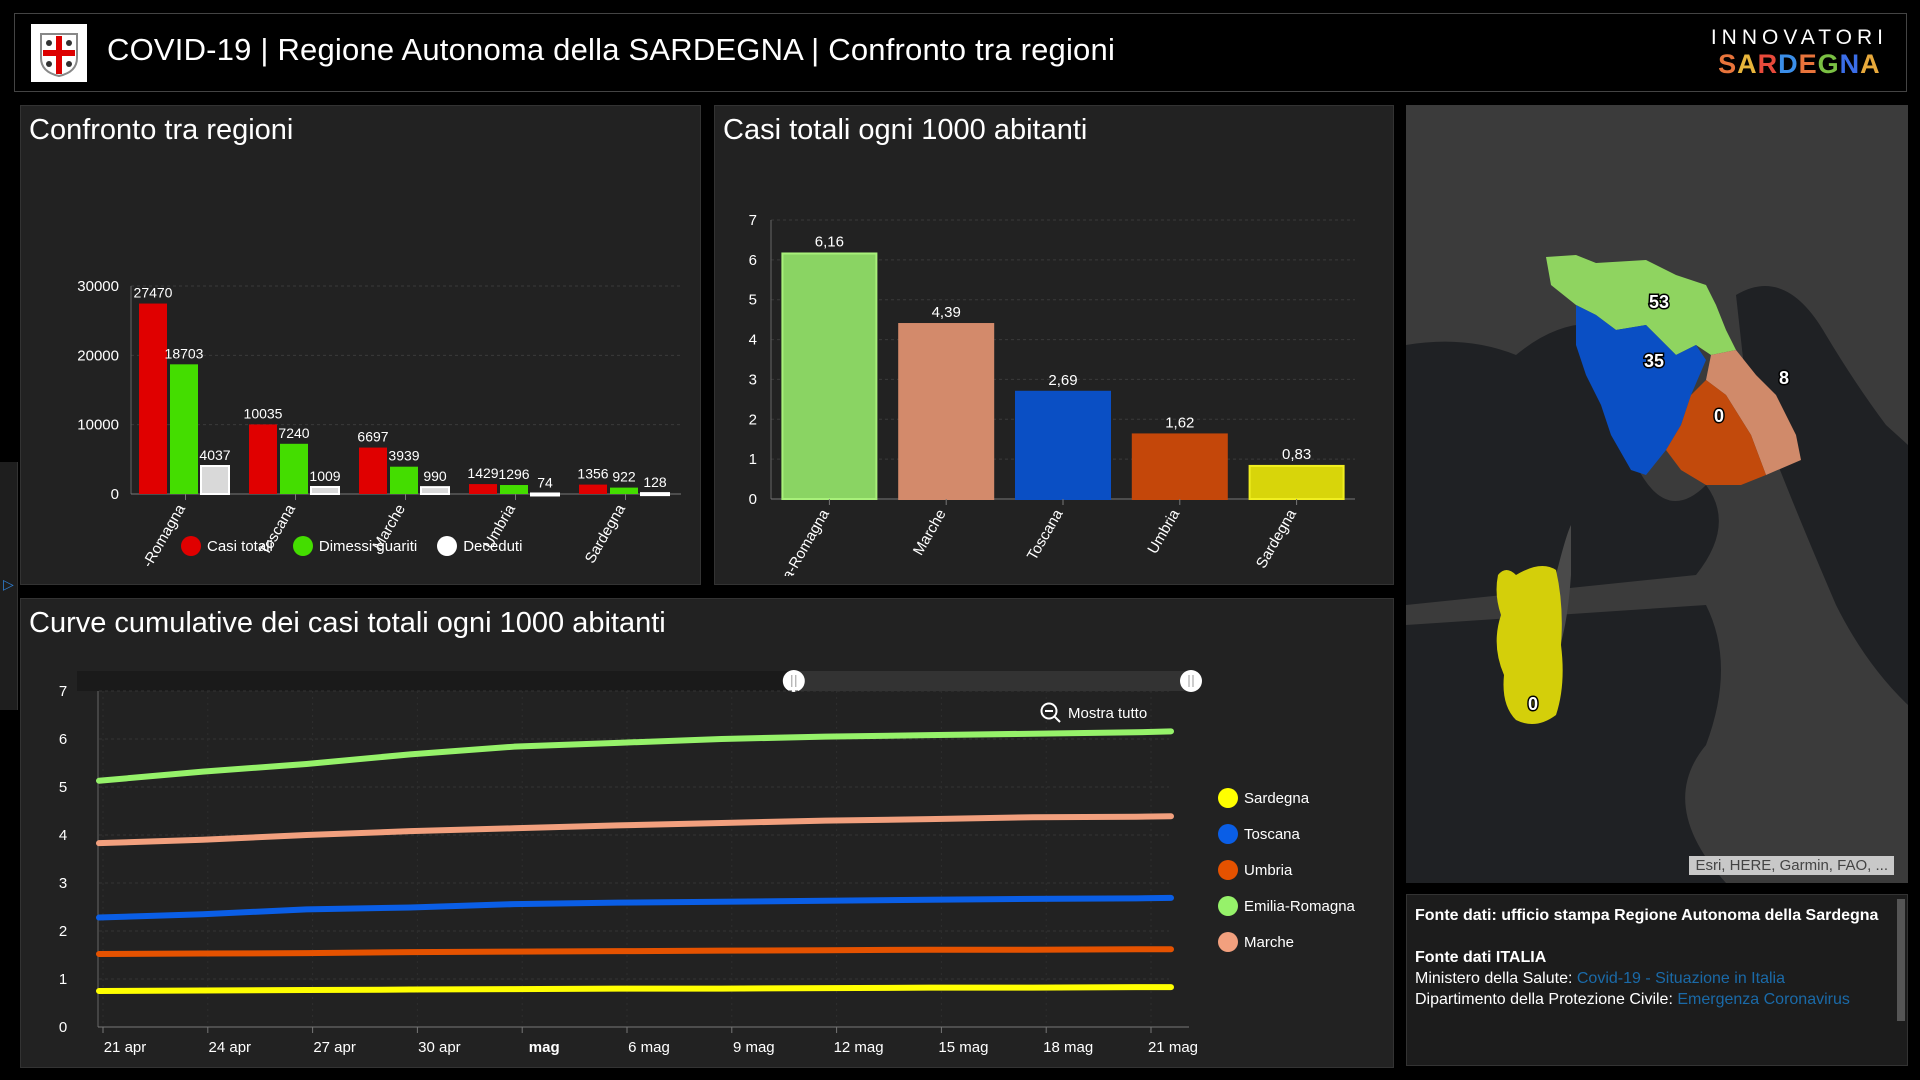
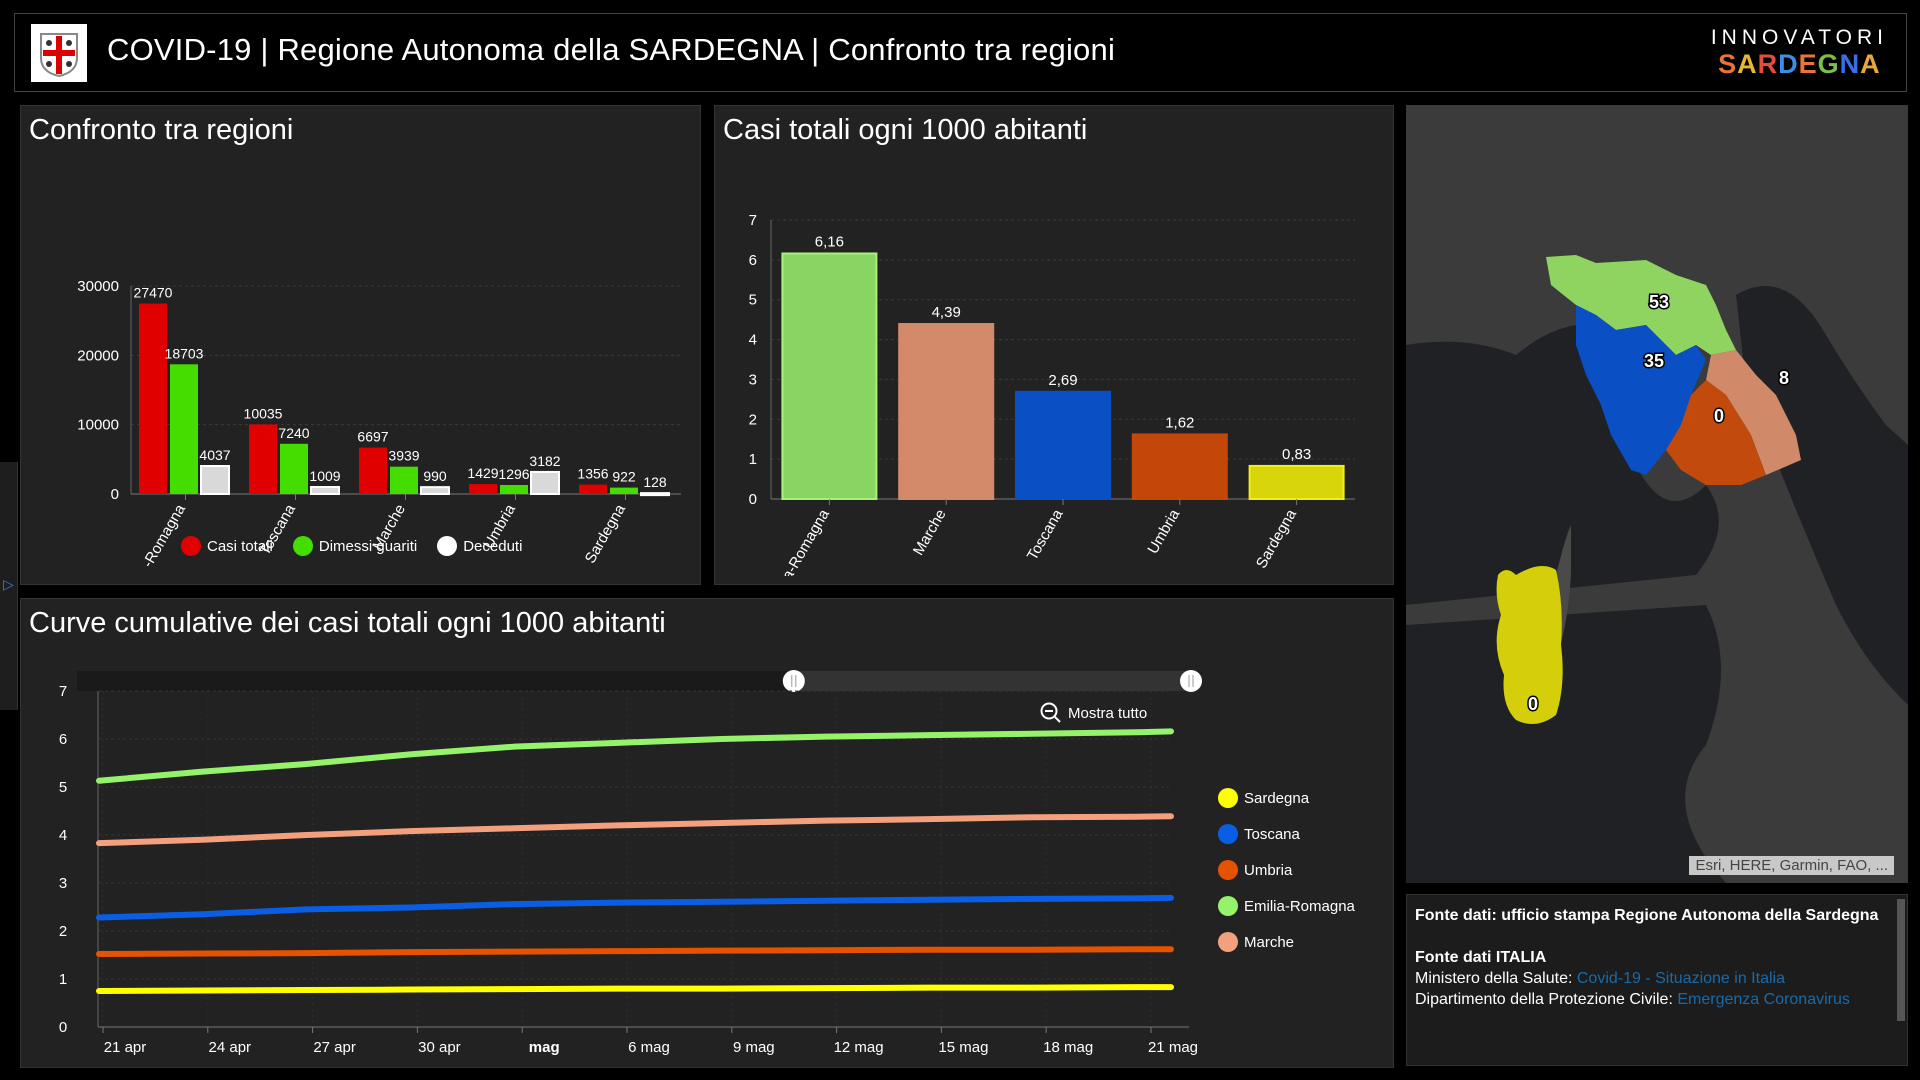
Confronto tra regioni/Deceduti/Umbria: 74 -> 3182
